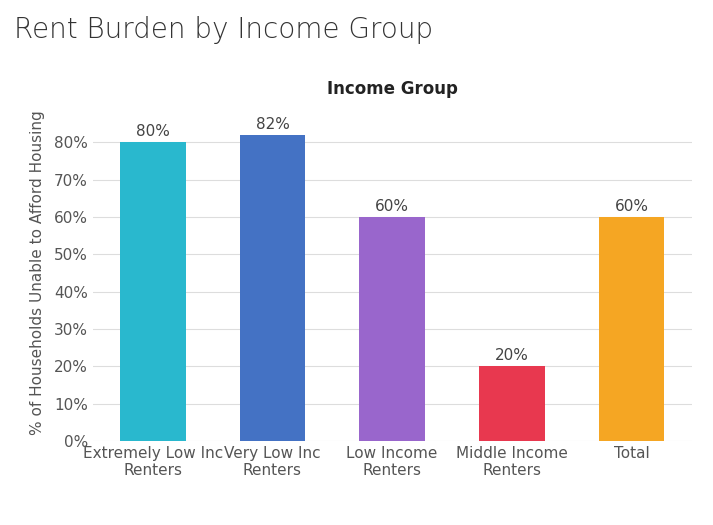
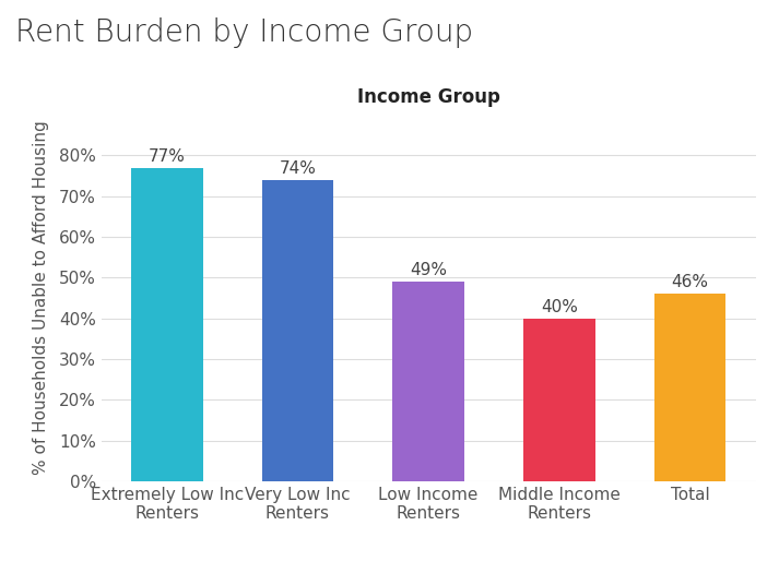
Extremely Low Inc Renters: 80% -> 77%
Very Low Inc Renters: 82% -> 74%
Low Income Renters: 60% -> 49%
Middle Income Renters: 20% -> 40%
Total: 60% -> 46%
